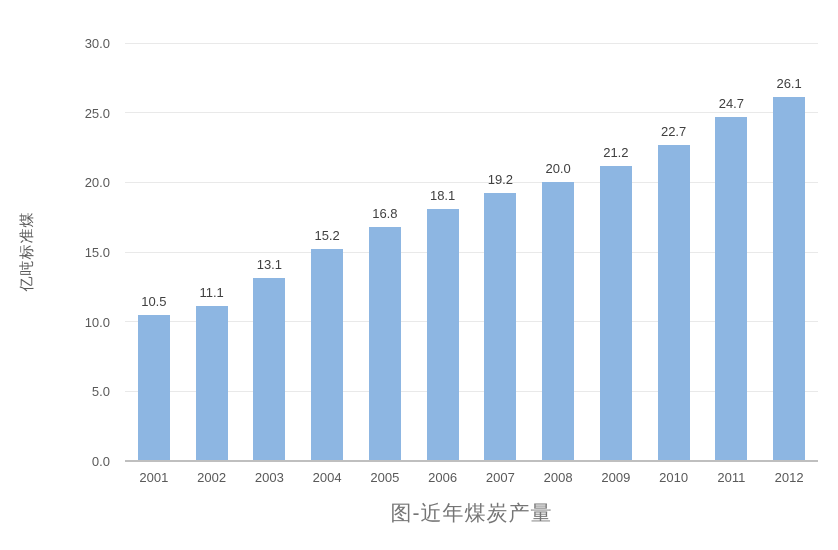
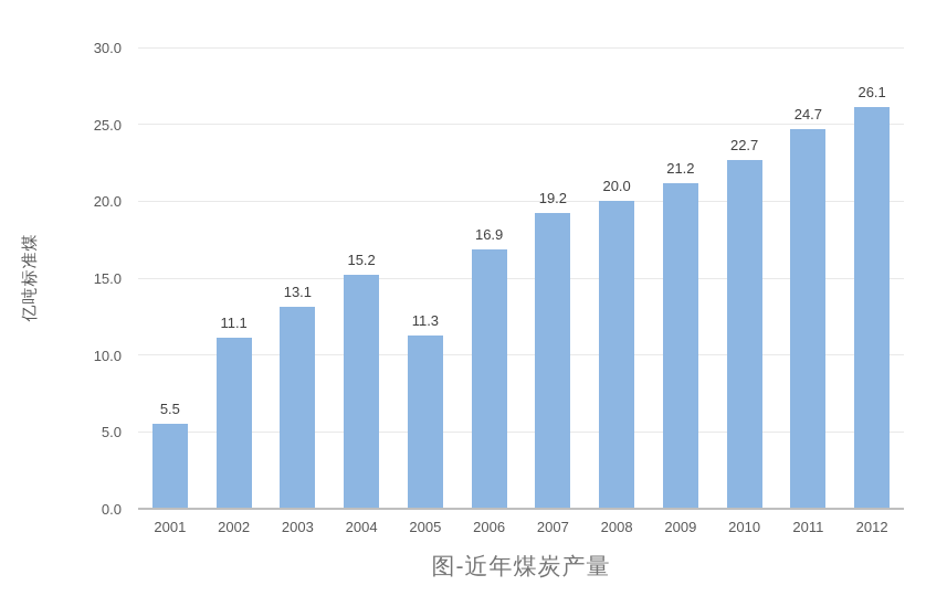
2001: 10.5 -> 5.5
2005: 16.8 -> 11.3
2006: 18.1 -> 16.9
